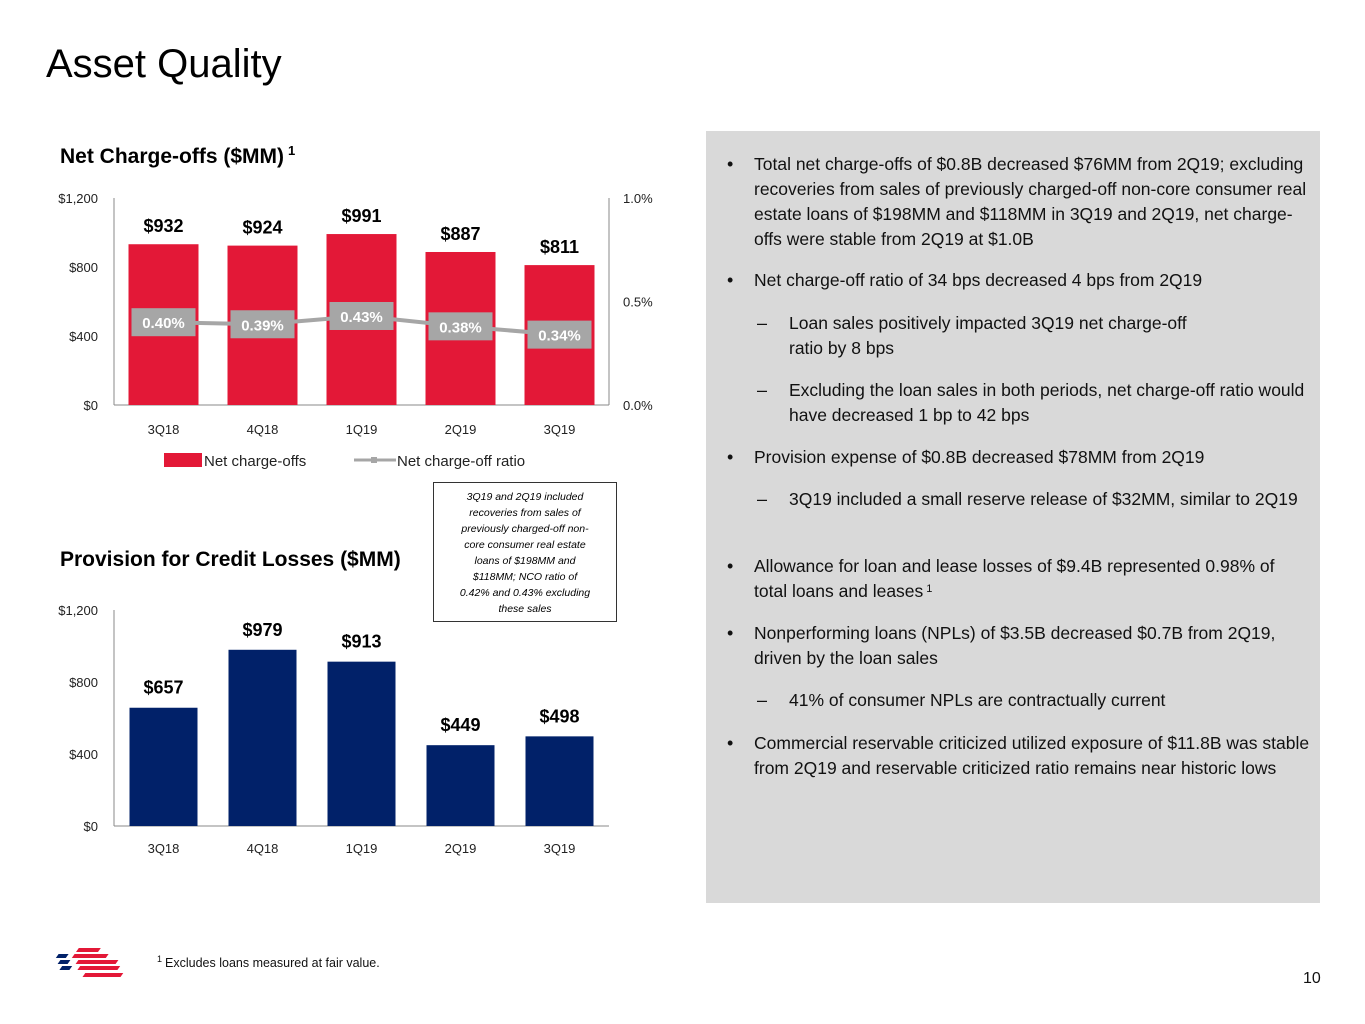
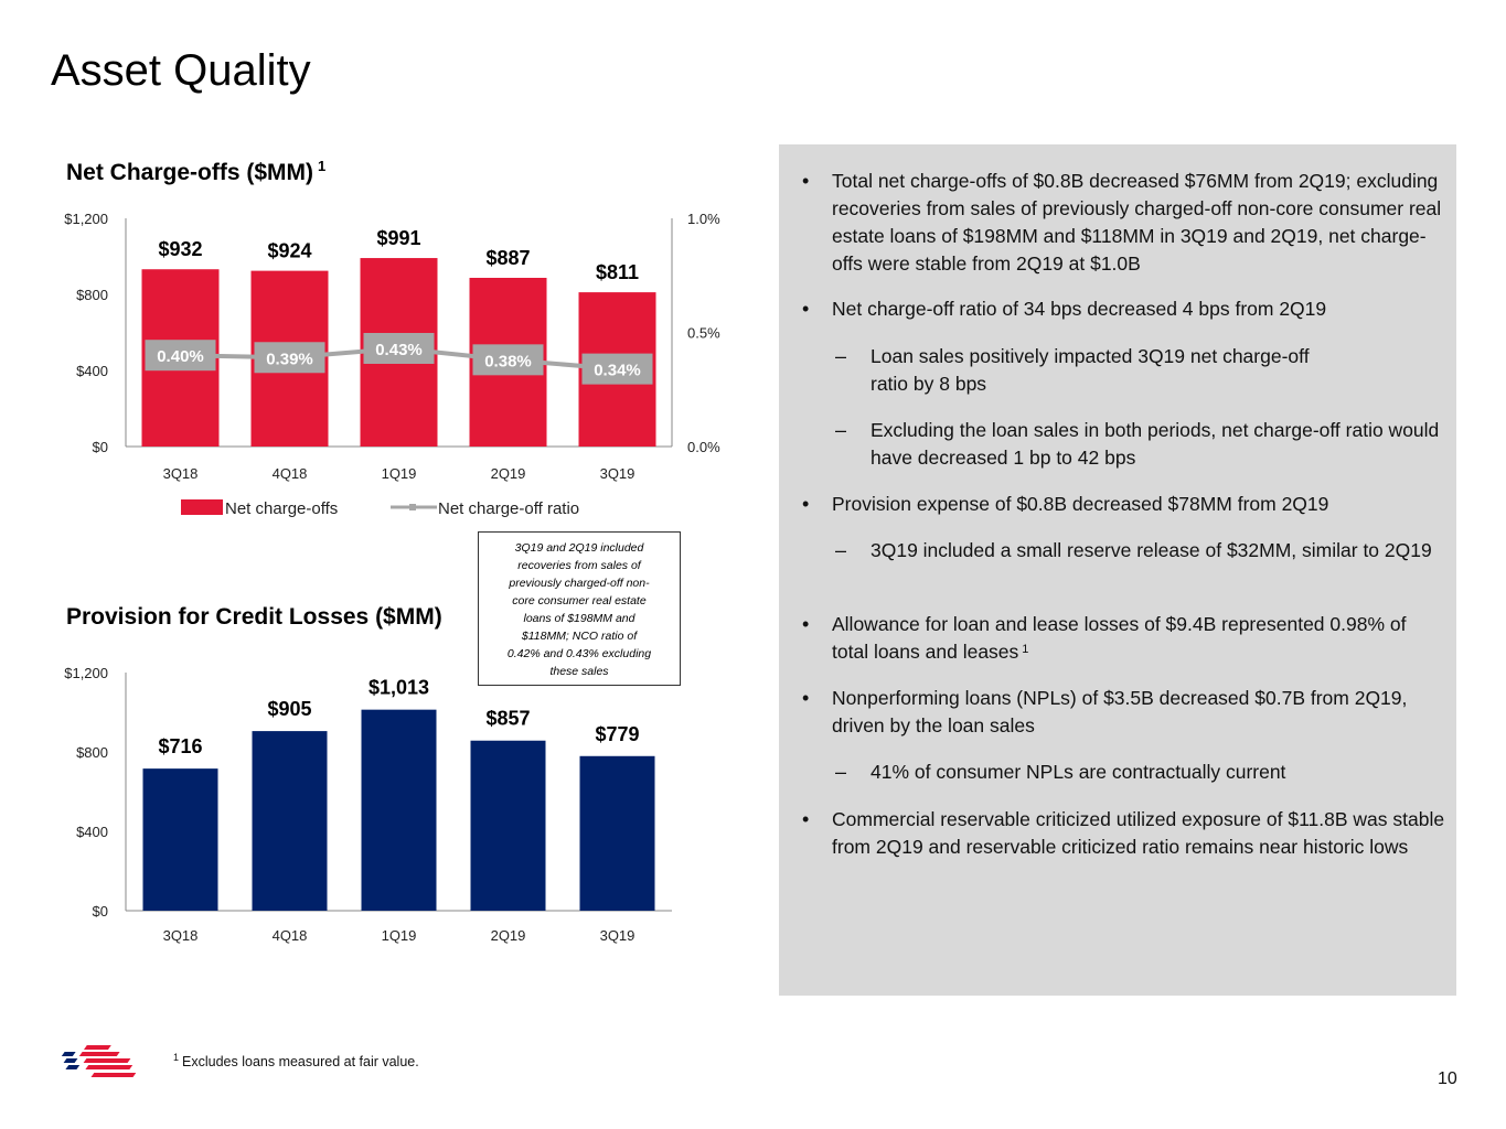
Provision for Credit Losses ($MM)/3Q18: $657 -> $716
Provision for Credit Losses ($MM)/4Q18: $979 -> $905
Provision for Credit Losses ($MM)/1Q19: $913 -> $1,013
Provision for Credit Losses ($MM)/2Q19: $449 -> $857
Provision for Credit Losses ($MM)/3Q19: $498 -> $779
